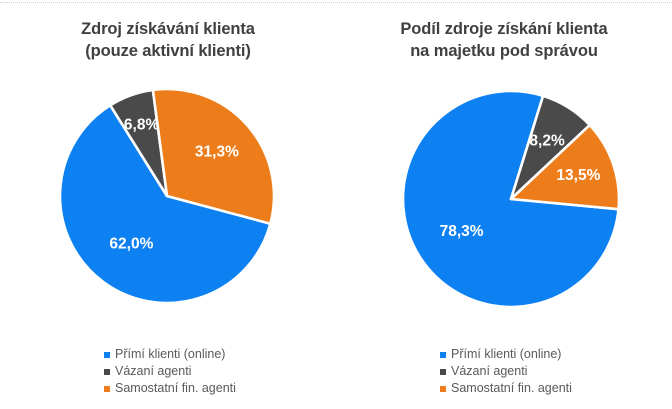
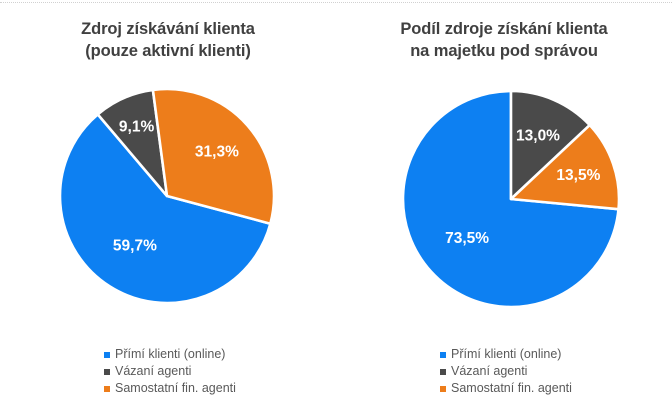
Zdroj získávání klienta (pouze aktivní klienti)/Přímí klienti (online): 62,0% -> 59,7%
Zdroj získávání klienta (pouze aktivní klienti)/Vázaní agenti: 6,8% -> 9,1%
Podíl zdroje získání klienta na majetku pod správou/Přímí klienti (online): 78,3% -> 73,5%
Podíl zdroje získání klienta na majetku pod správou/Vázaní agenti: 8,2% -> 13,0%
